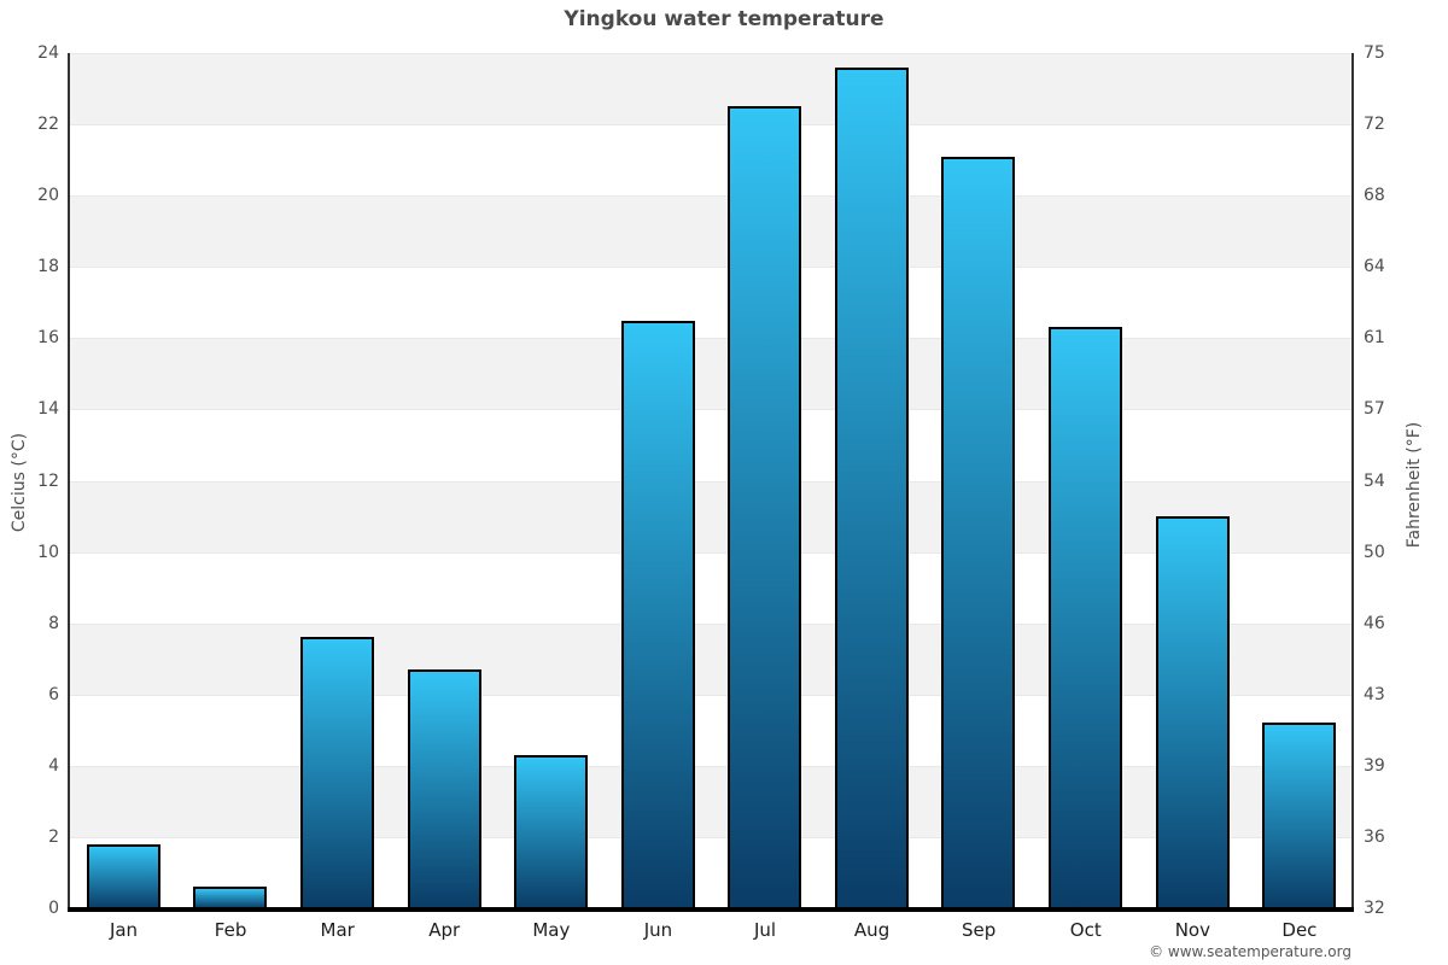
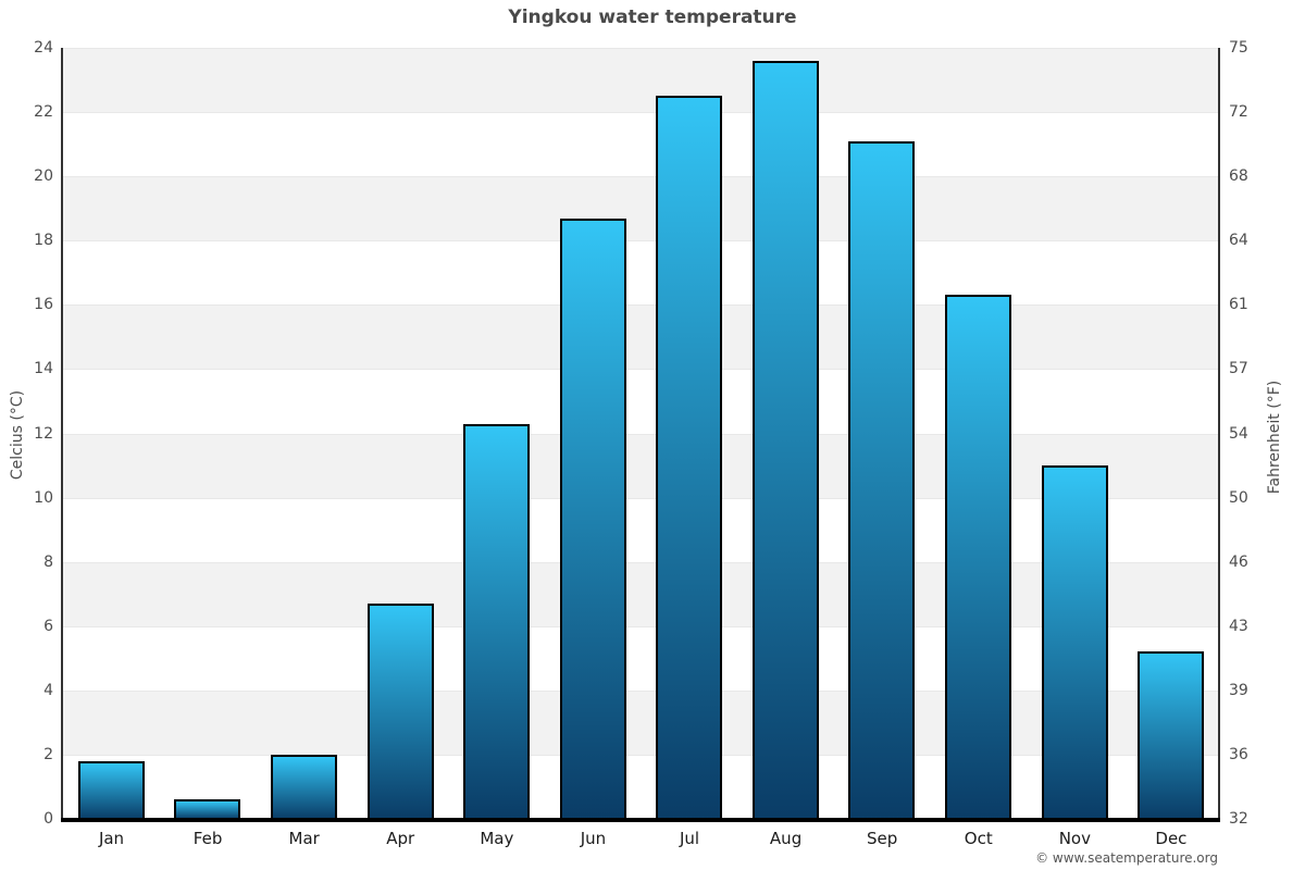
Mar: 7.6 -> 2.0
May: 4.3 -> 12.3
Jun: 16.5 -> 18.7
